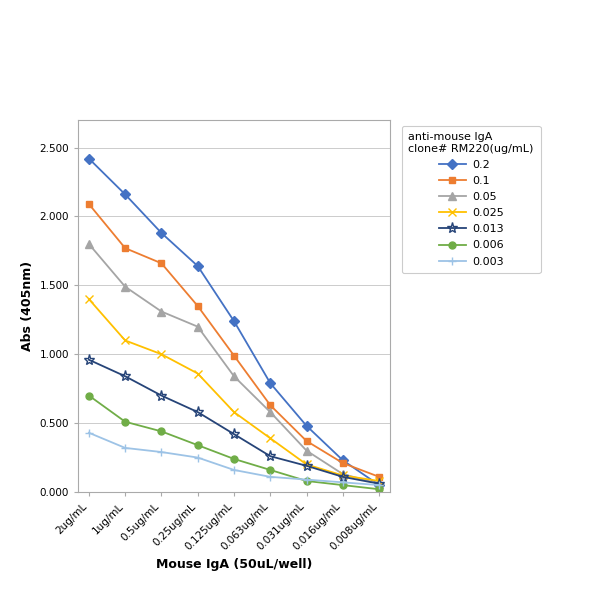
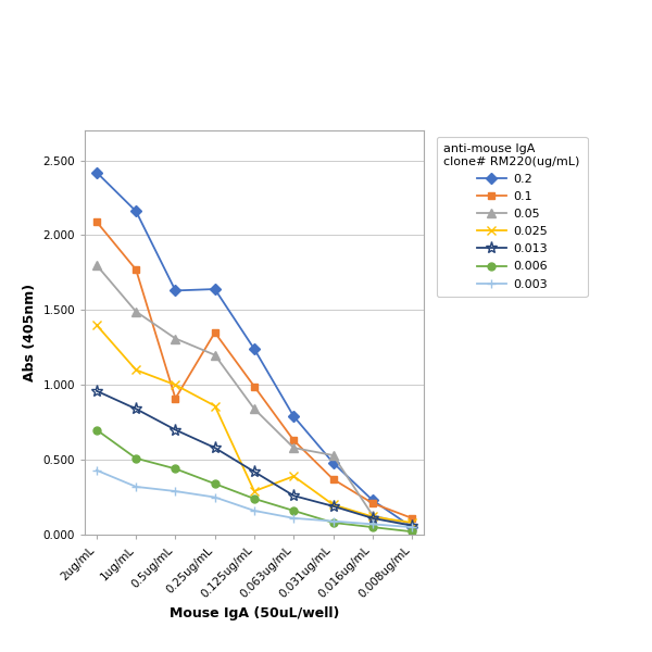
0.2/0.5ug/mL: 1.88 -> 1.63
0.1/0.5ug/mL: 1.66 -> 0.91
0.025/0.125ug/mL: 0.58 -> 0.29
0.05/0.031ug/mL: 0.30 -> 0.53
